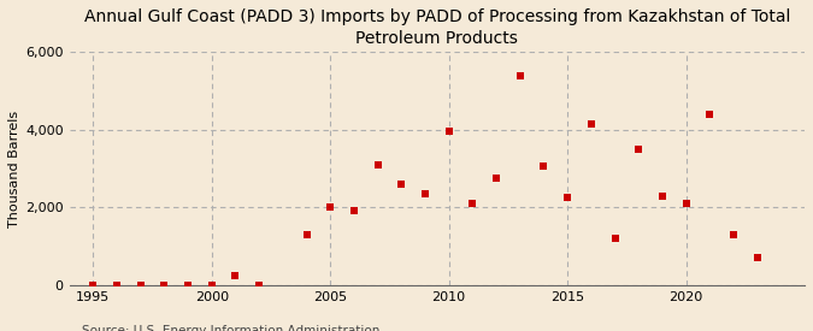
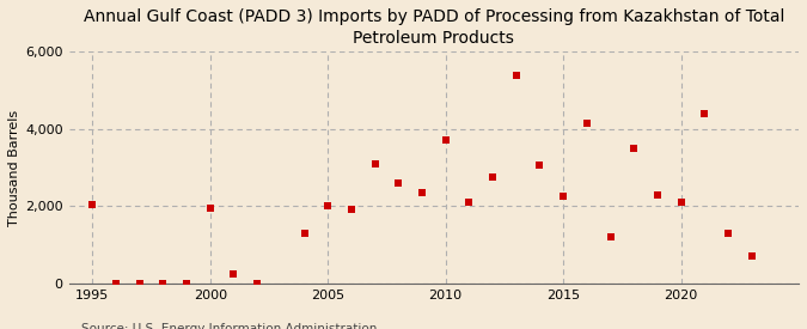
1995: 0 -> 2,050
2000: 0 -> 1,950
2010: 3,950 -> 3,700
